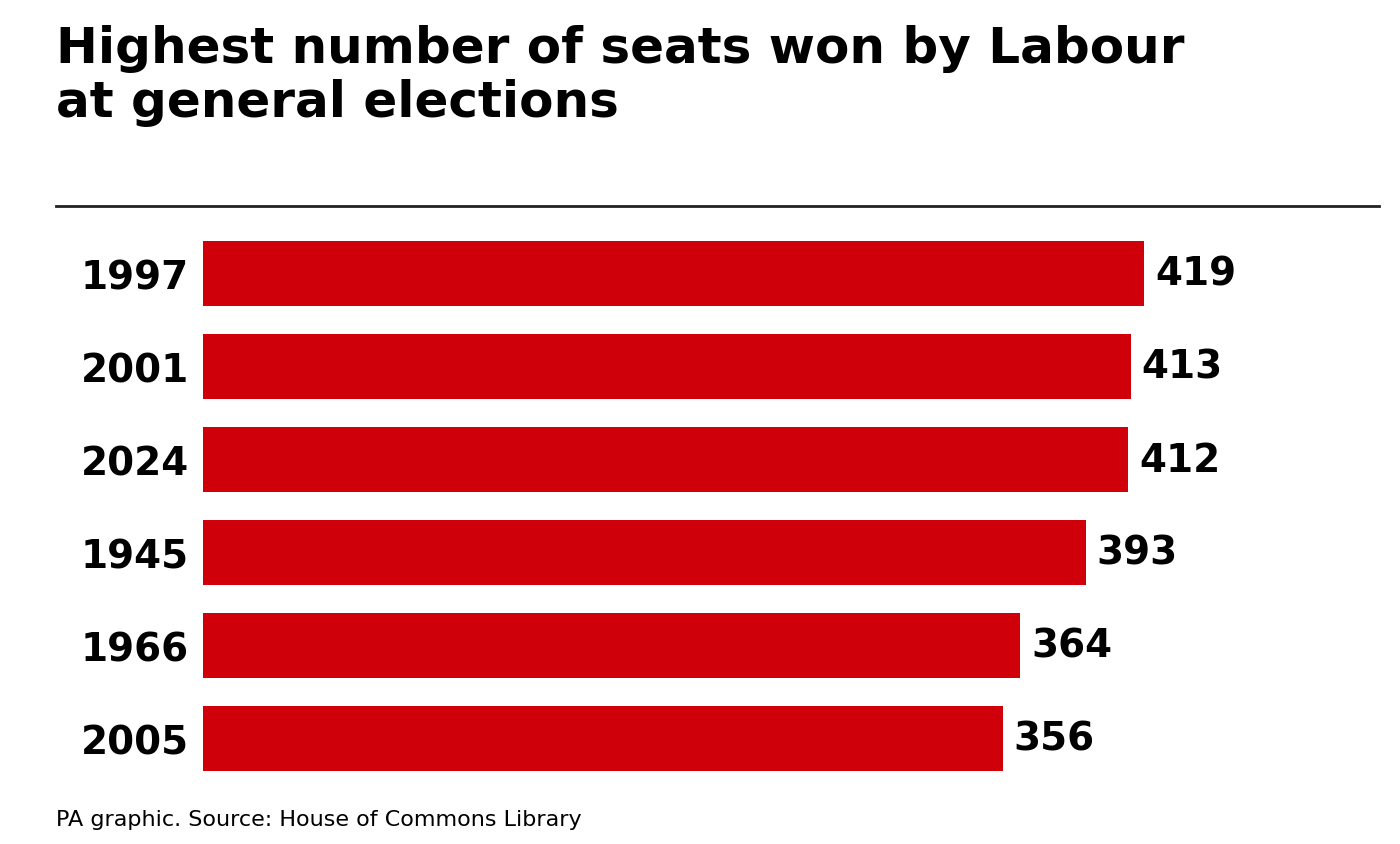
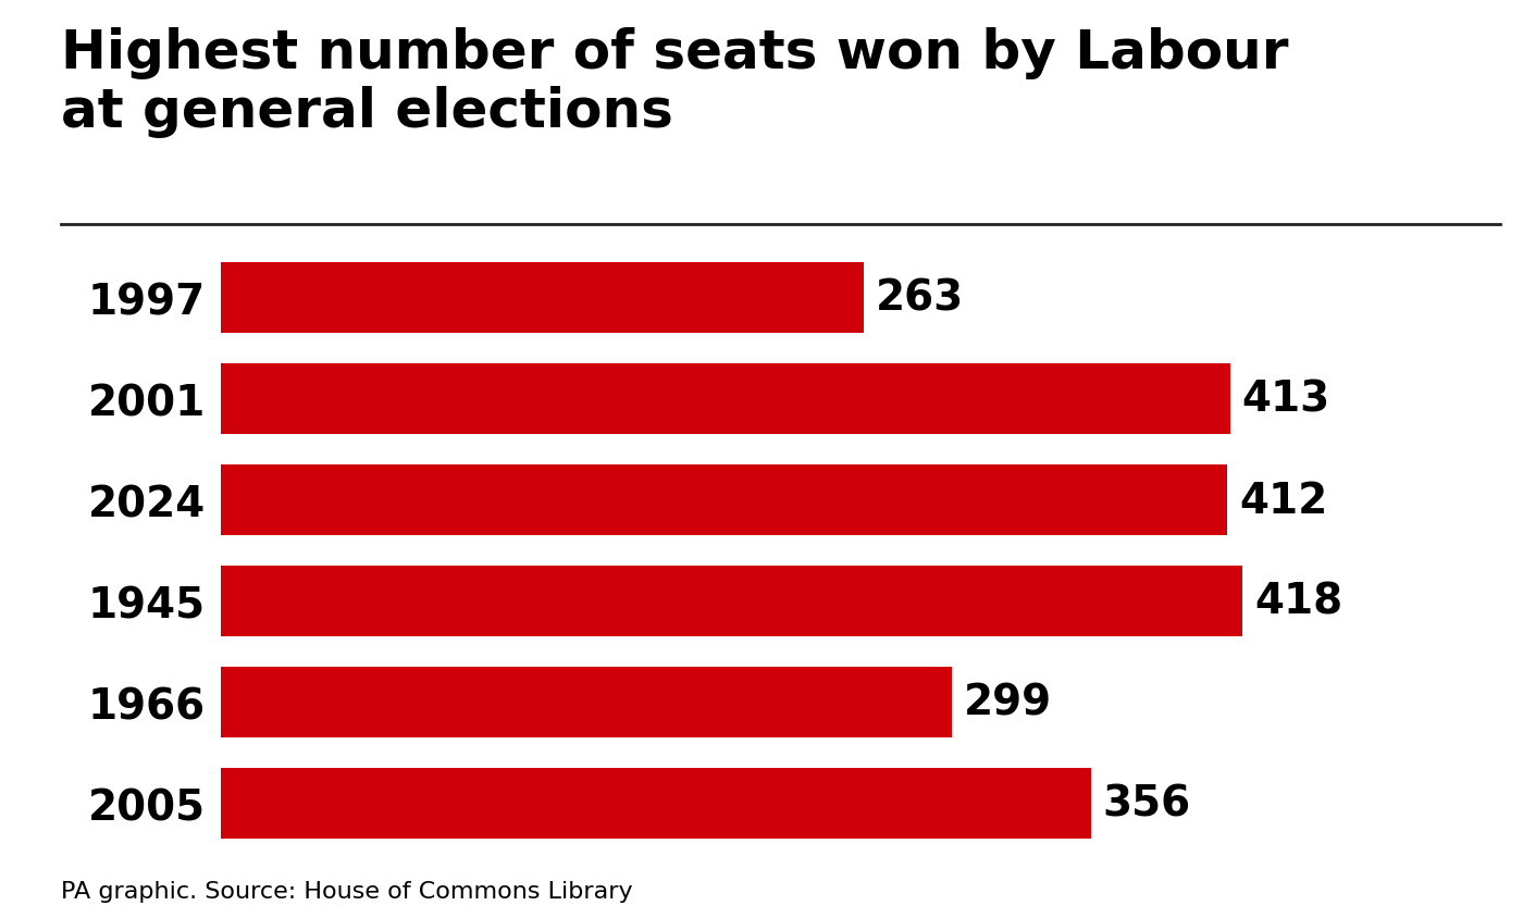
1997: 419 -> 263
1945: 393 -> 418
1966: 364 -> 299
